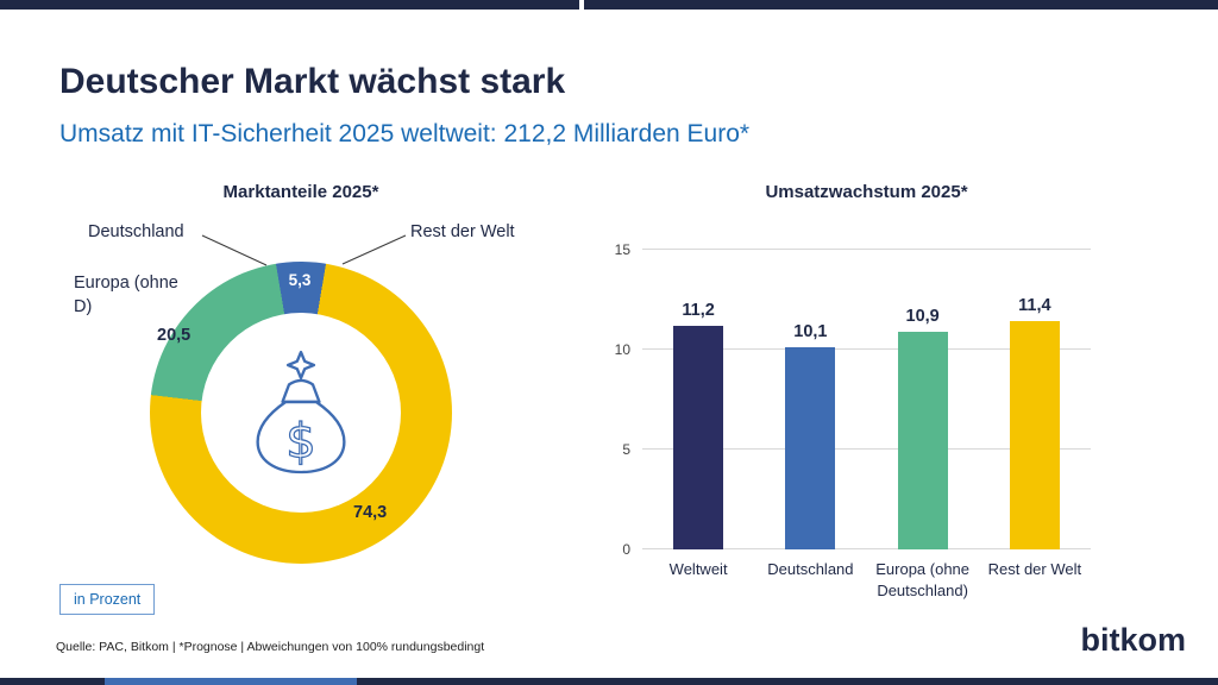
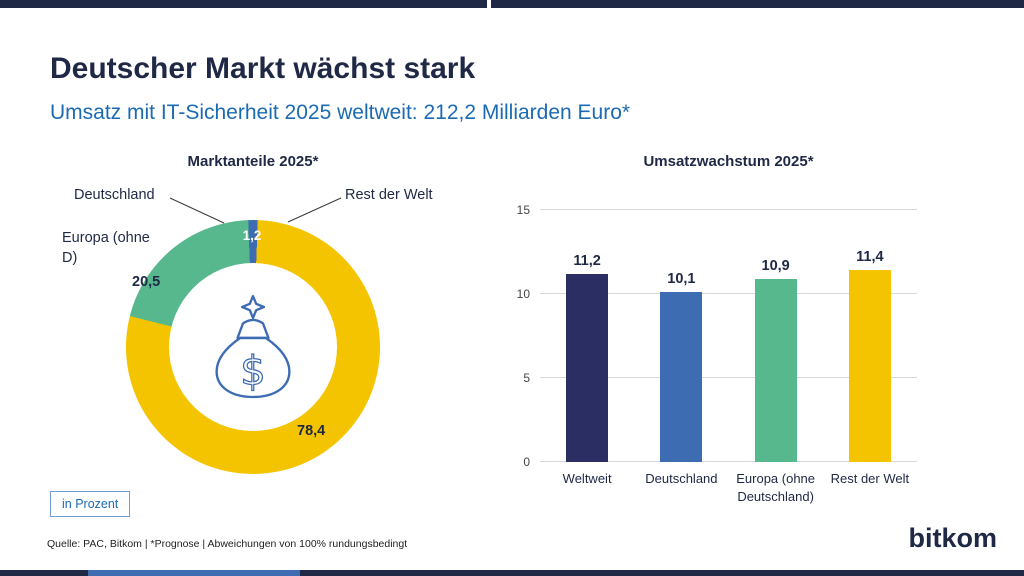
Marktanteile 2025*/Deutschland: 5,3 -> 1,2
Marktanteile 2025*/Rest der Welt: 74,3 -> 78,4
